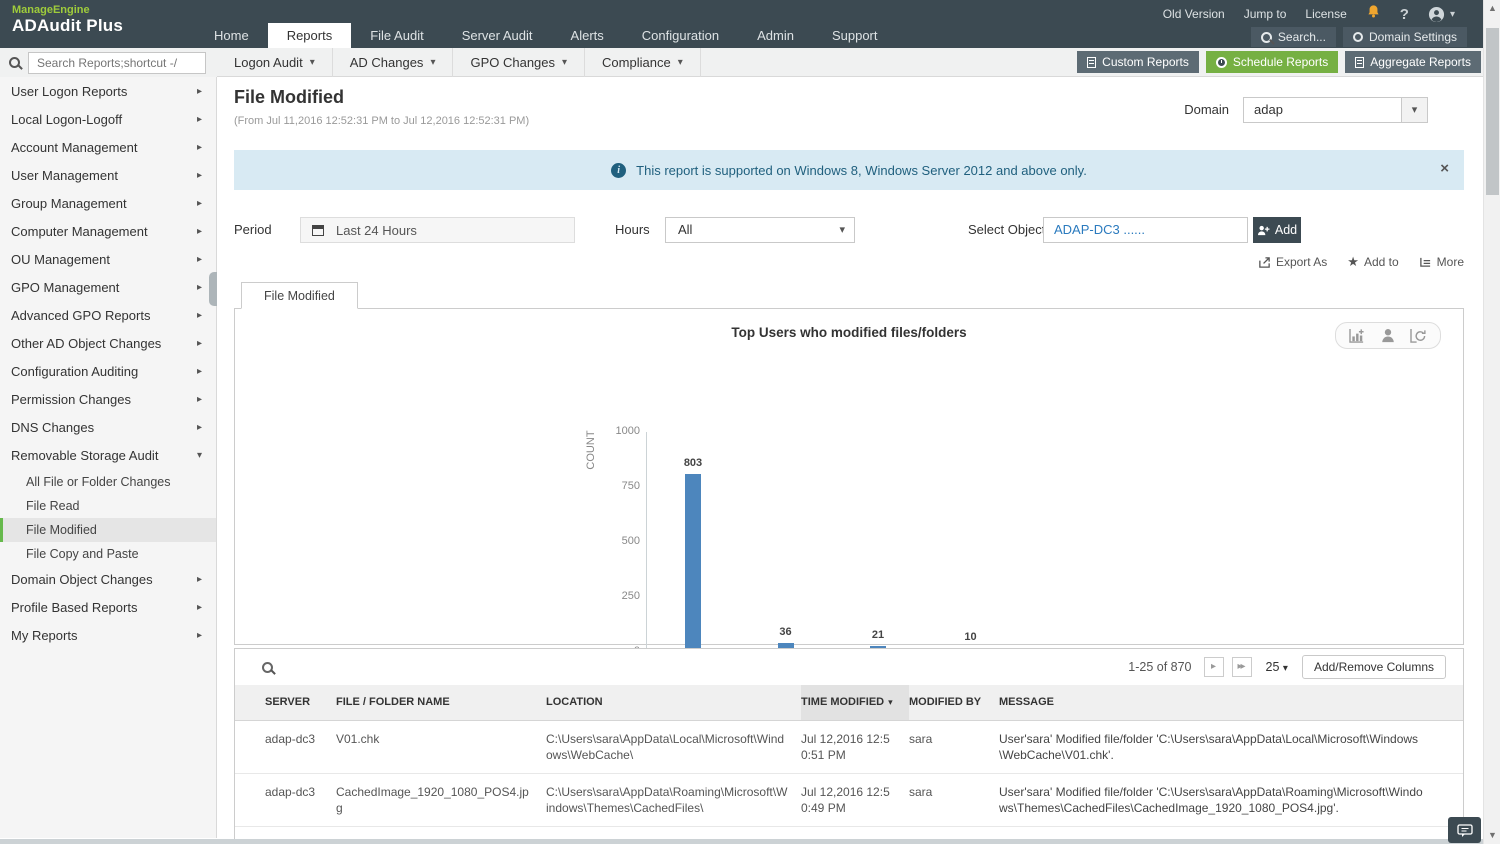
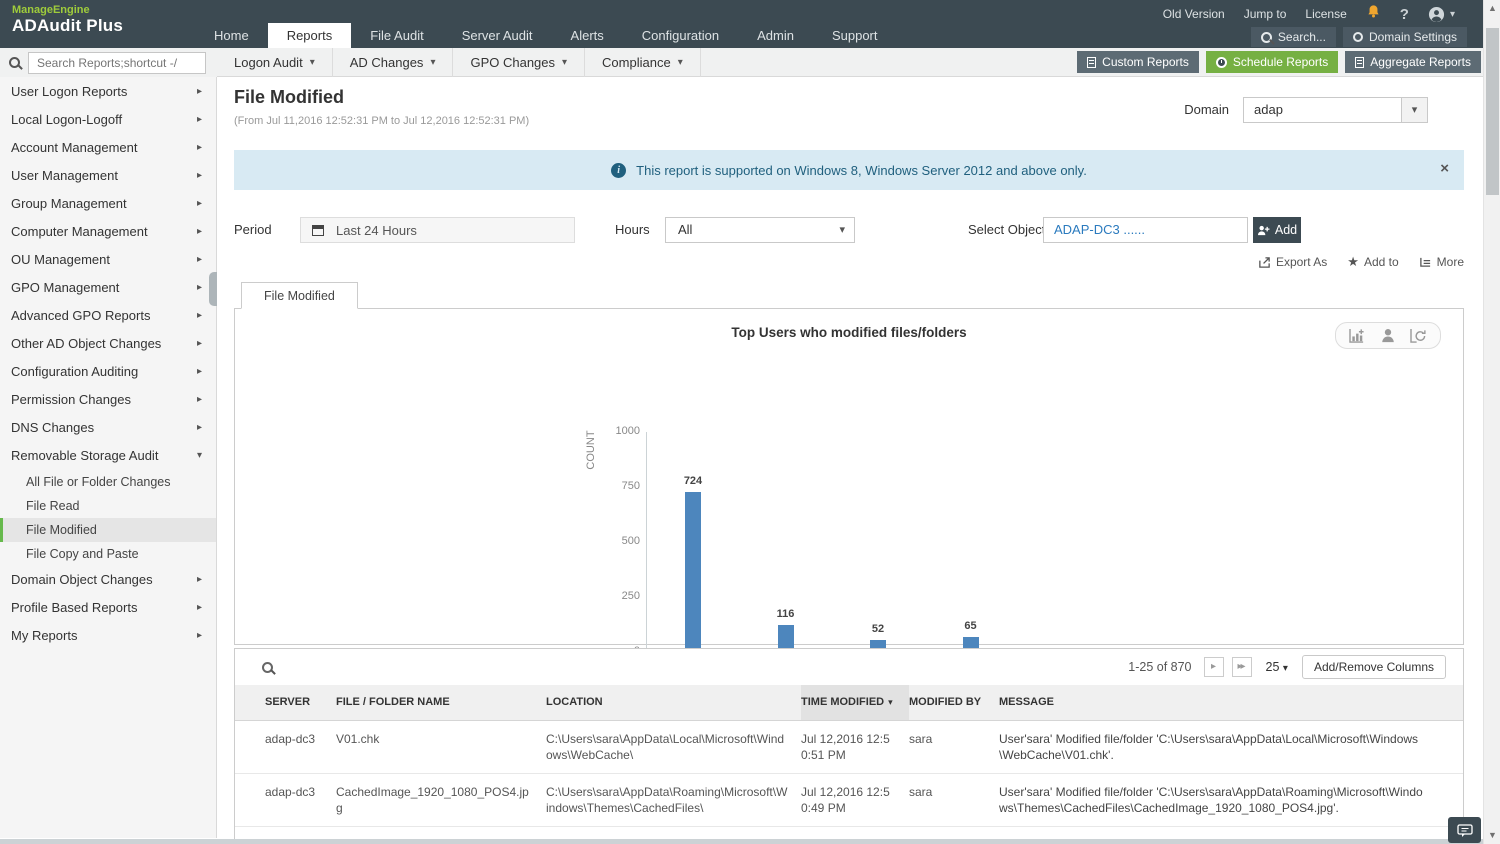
sara: 803 -> 724
mystery: 36 -> 116
koushik: 21 -> 52
kamaal: 10 -> 65
